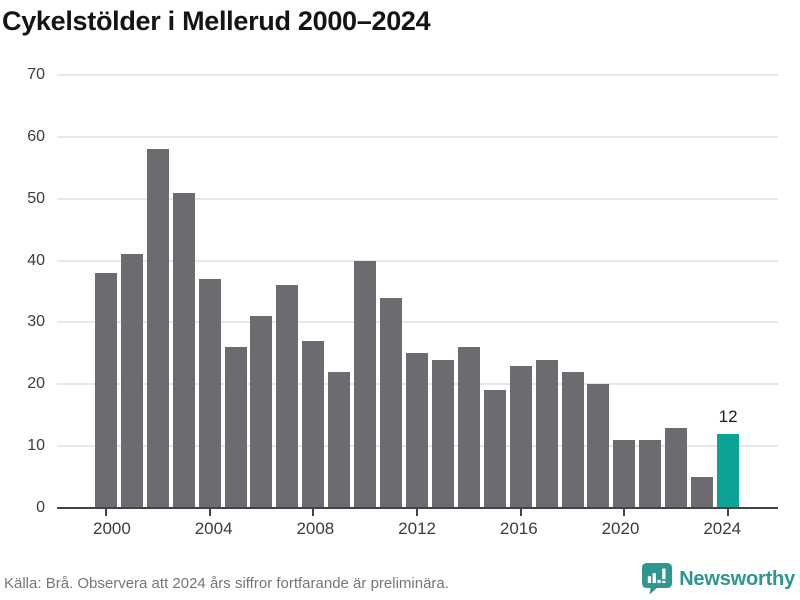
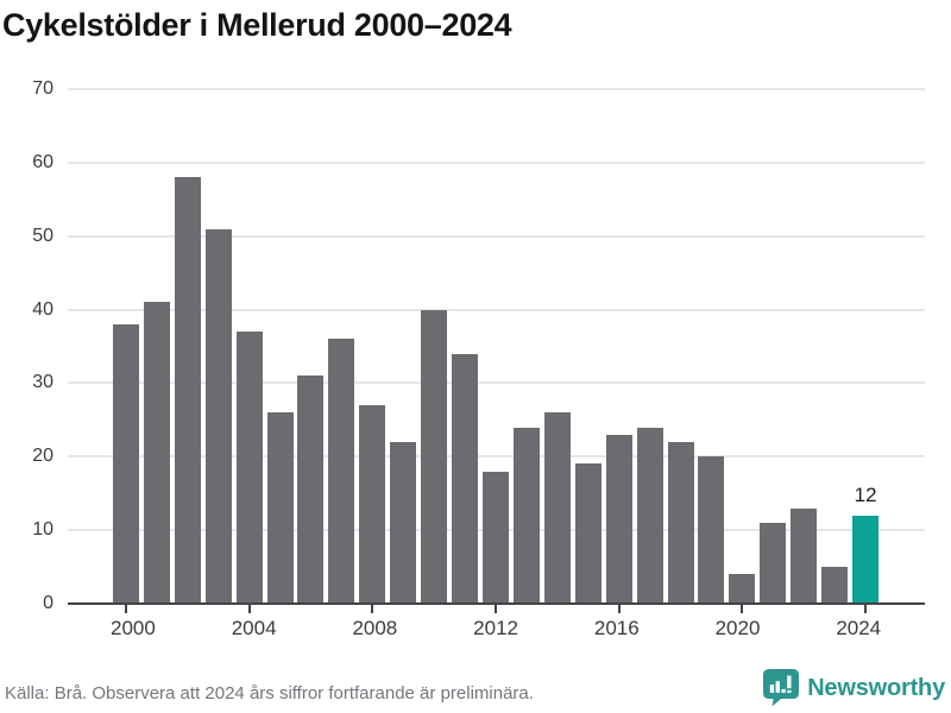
2012: 25 -> 18
2020: 11 -> 4
